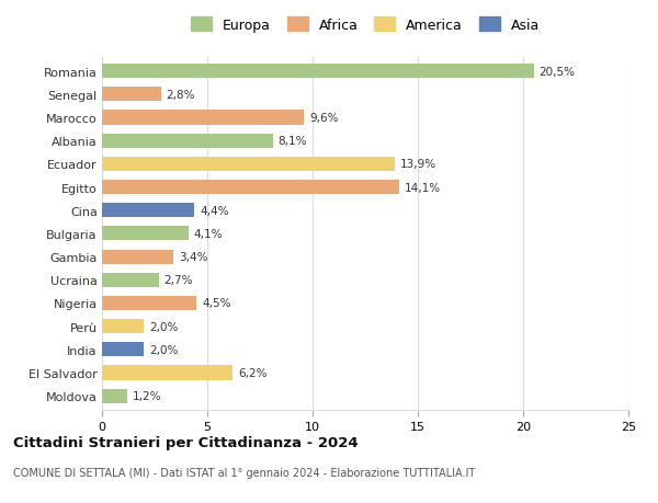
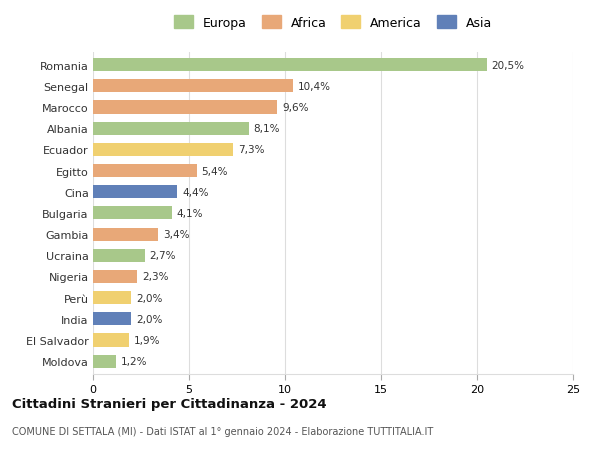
Senegal: 2,8% -> 10,4%
Ecuador: 13,9% -> 7,3%
Egitto: 14,1% -> 5,4%
Nigeria: 4,5% -> 2,3%
El Salvador: 6,2% -> 1,9%
